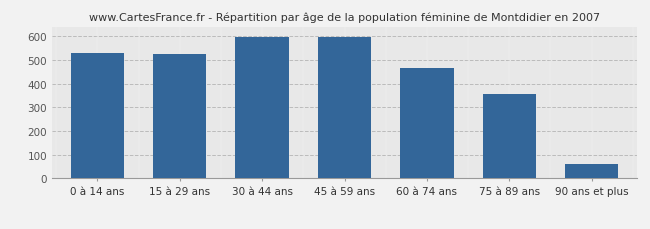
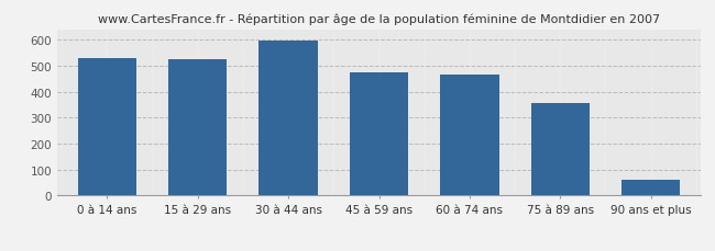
45 à 59 ans: 597 -> 475
